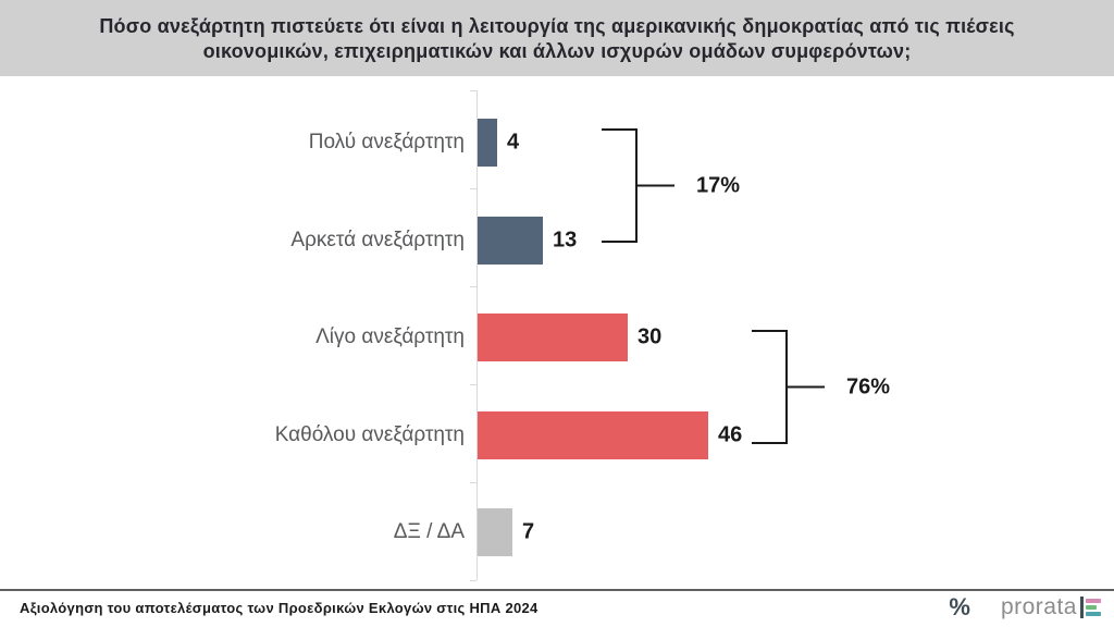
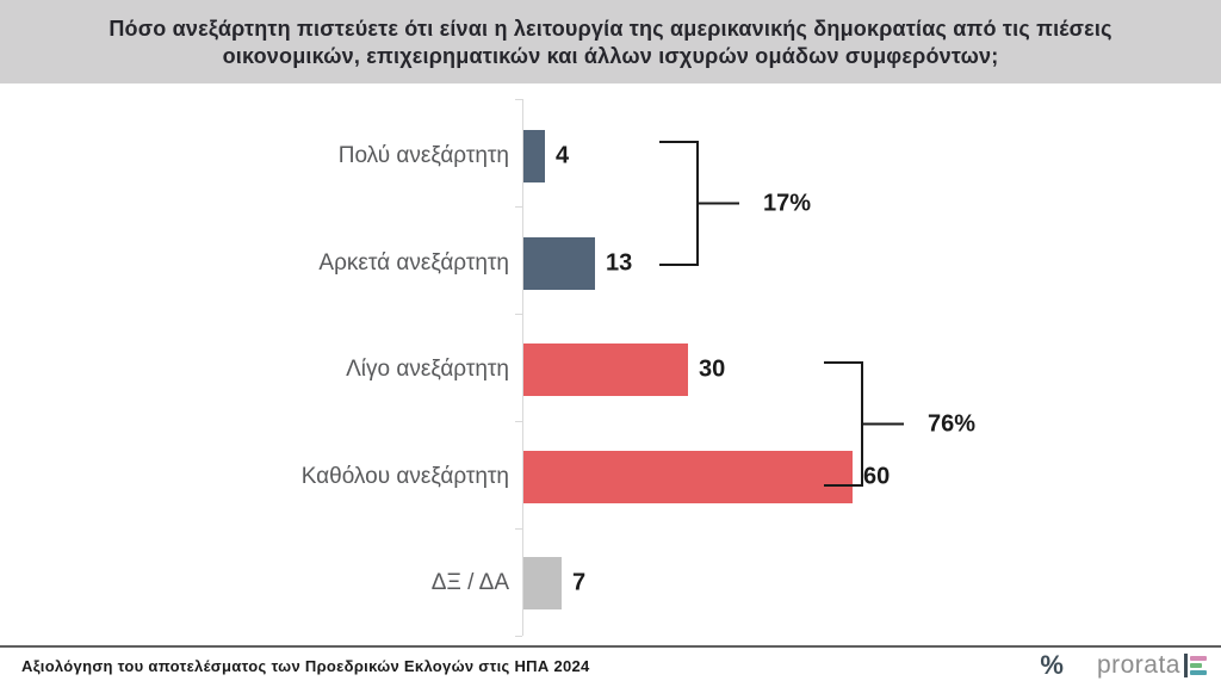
Καθόλου ανεξάρτητη: 46 -> 60
